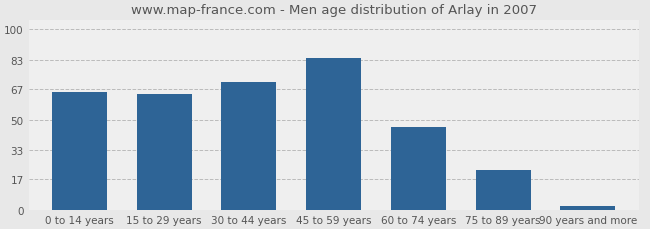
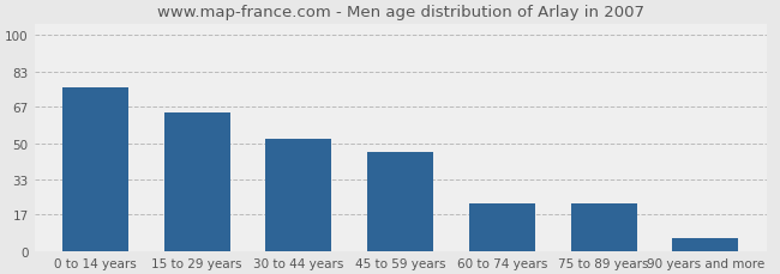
0 to 14 years: 65 -> 76
30 to 44 years: 71 -> 52
45 to 59 years: 84 -> 46
60 to 74 years: 46 -> 22
90 years and more: 2 -> 6
